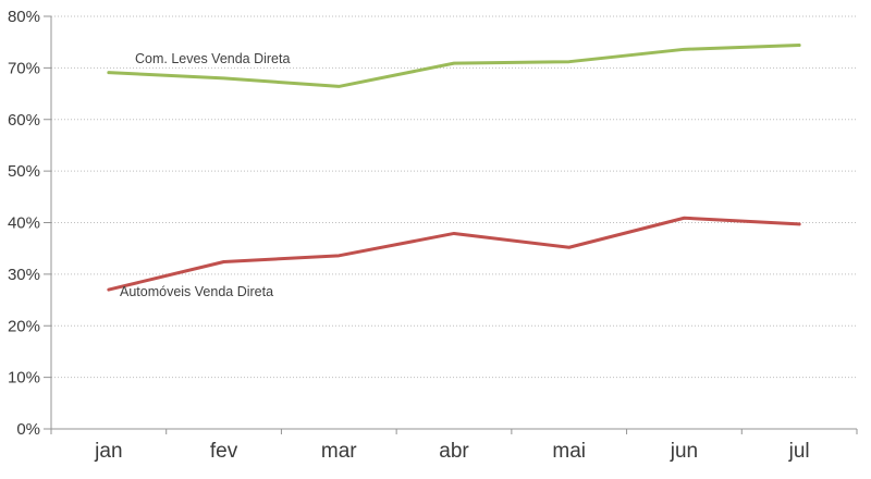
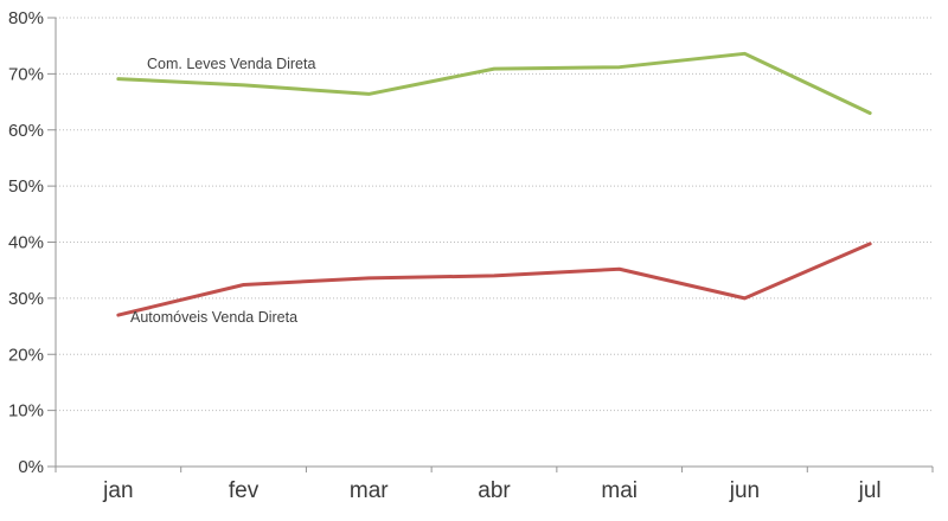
Automóveis Venda Direta/abr: 38% -> 34%
Automóveis Venda Direta/jun: 41% -> 30%
Com. Leves Venda Direta/jul: 74% -> 63%
